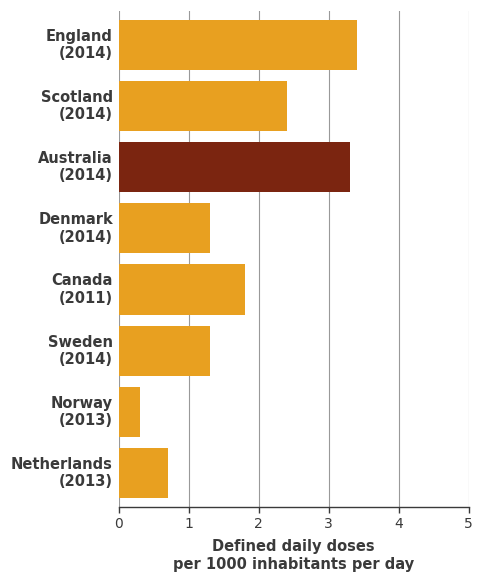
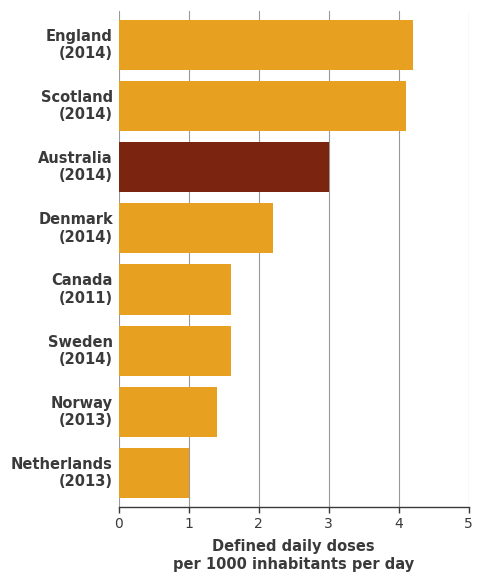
England (2014): 3.4 -> 4.2
Scotland (2014): 2.4 -> 4.1
Australia (2014): 3.3 -> 3.0
Denmark (2014): 1.3 -> 2.2
Canada (2011): 1.8 -> 1.6
Sweden (2014): 1.3 -> 1.6
Norway (2013): 0.3 -> 1.4
Netherlands (2013): 0.7 -> 1.0
